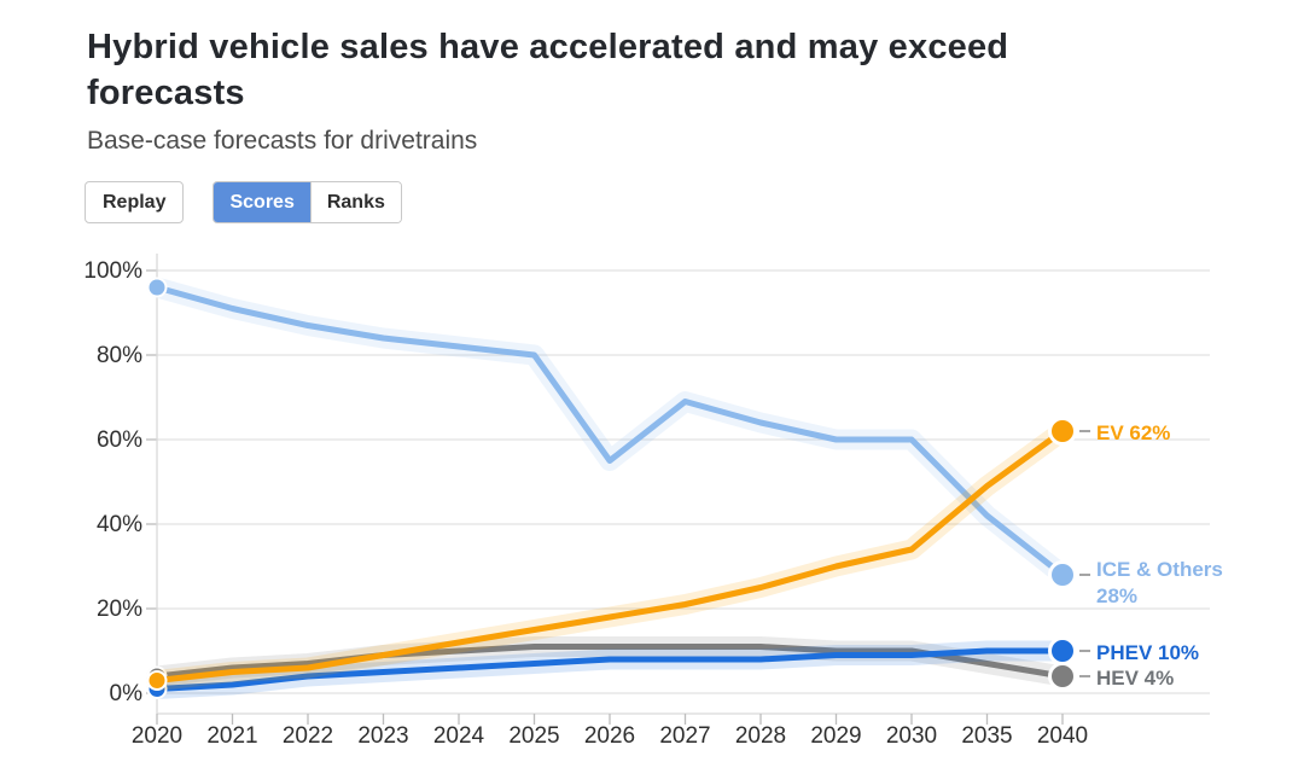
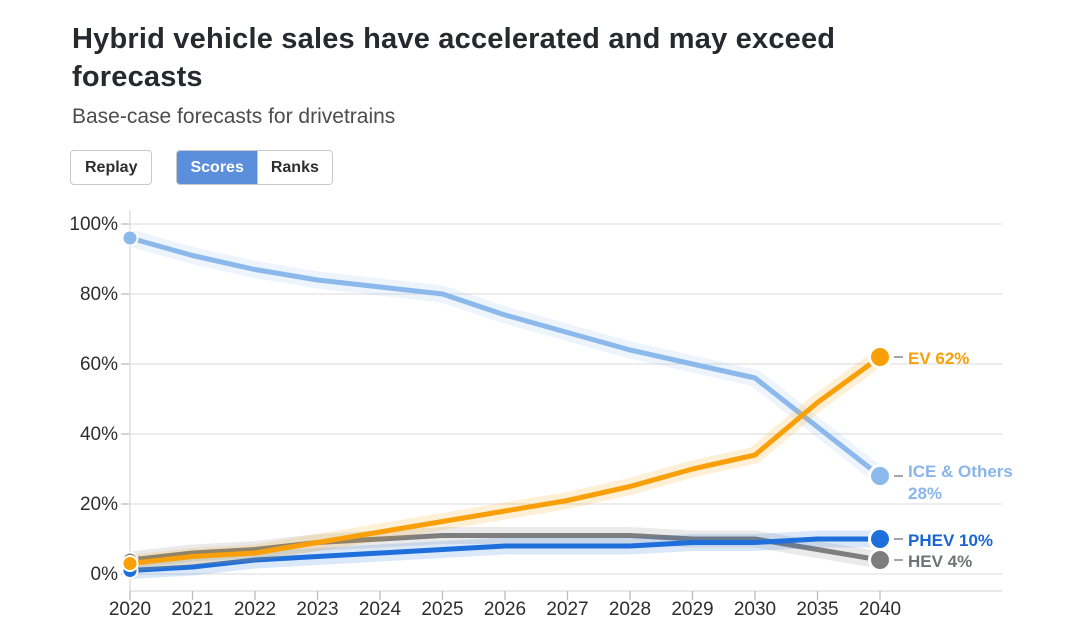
ICE & Others/2026: 55% -> 74%
ICE & Others/2030: 60% -> 56%
